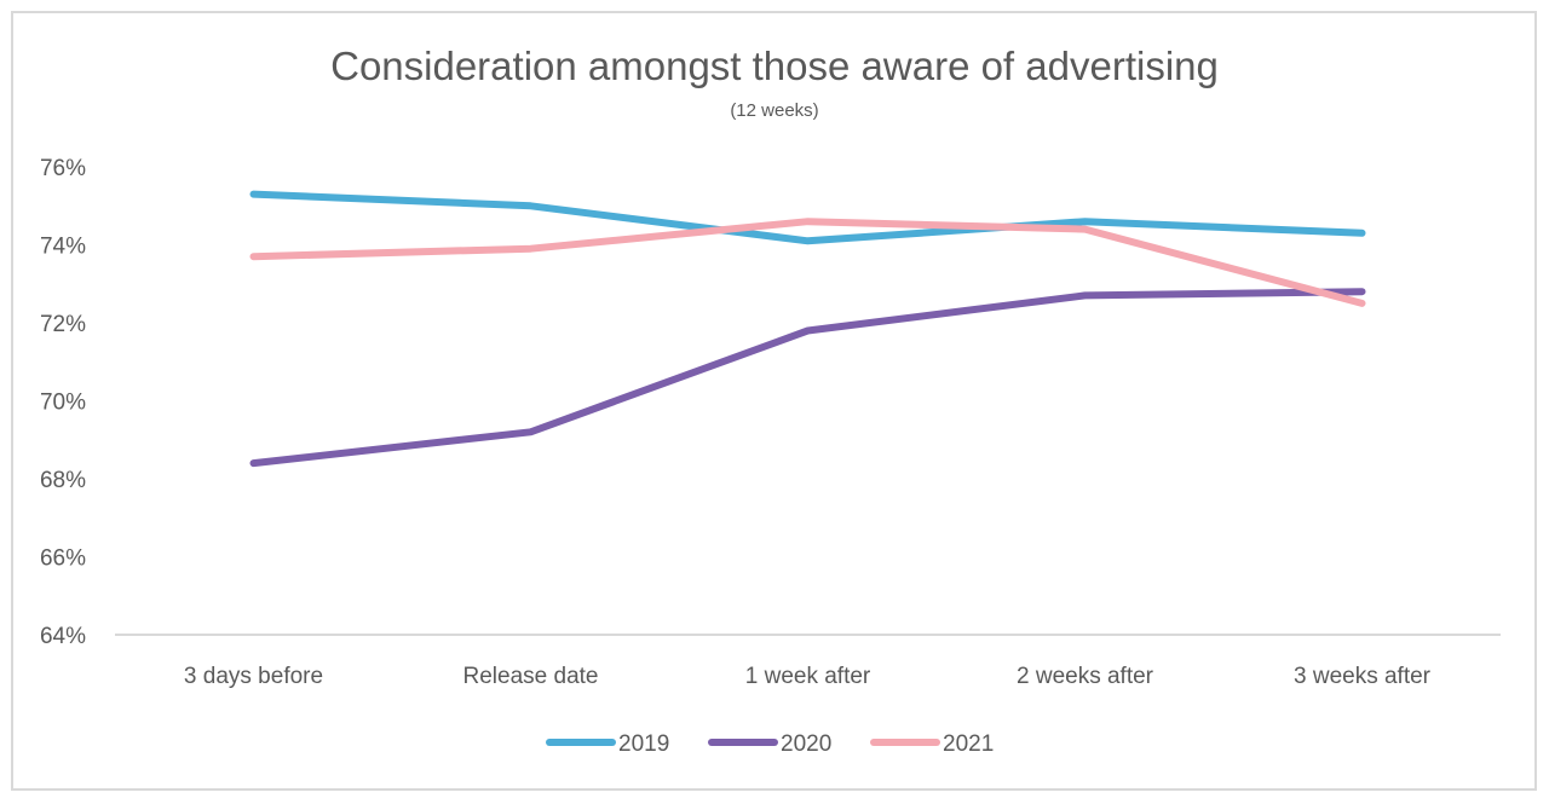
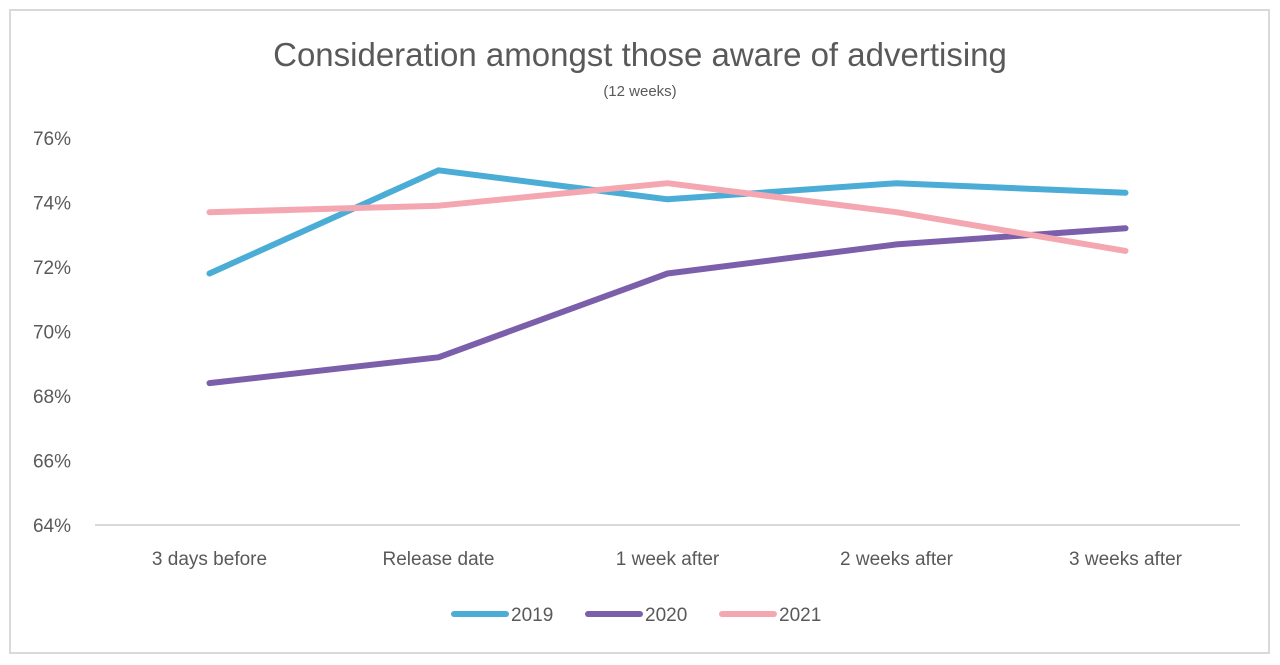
2019/3 days before: 75.3% -> 71.8%
2021/2 weeks after: 74.4% -> 73.7%
2020/3 weeks after: 72.8% -> 73.2%
